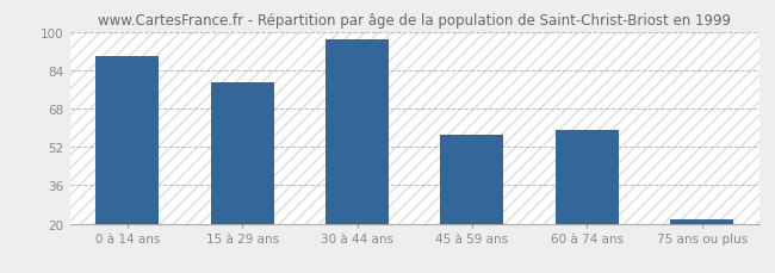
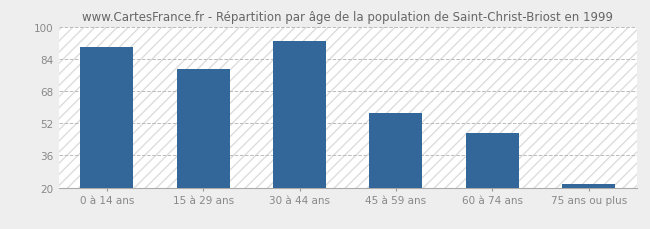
30 à 44 ans: 97 -> 93
60 à 74 ans: 59 -> 47
